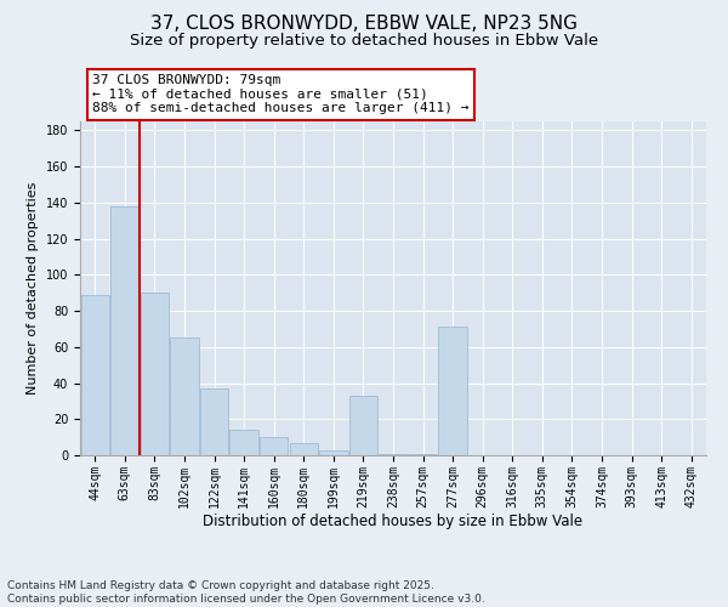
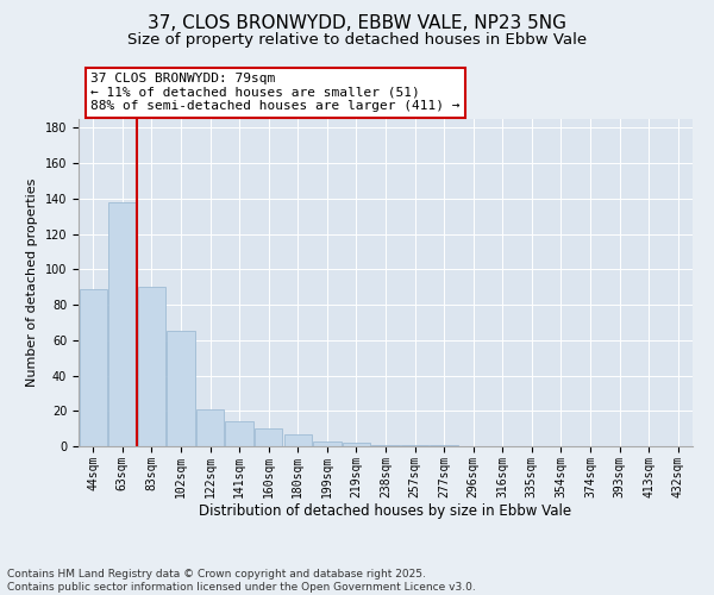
122sqm: 37 -> 21
219sqm: 33 -> 2
277sqm: 71 -> 1
